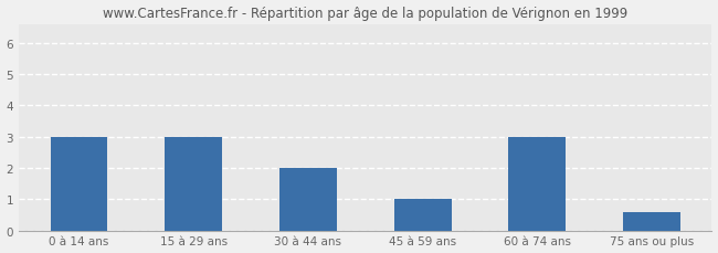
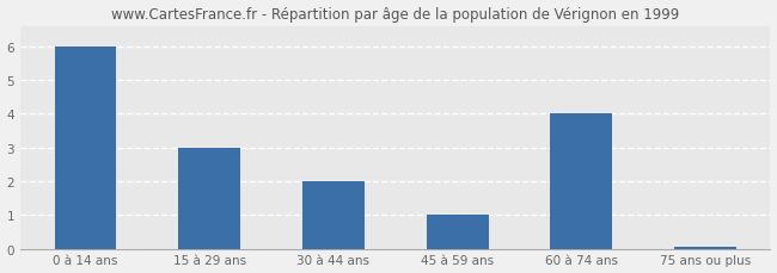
0 à 14 ans: 3.00 -> 6.00
60 à 74 ans: 3.00 -> 4.00
75 ans ou plus: 0.60 -> 0.07
